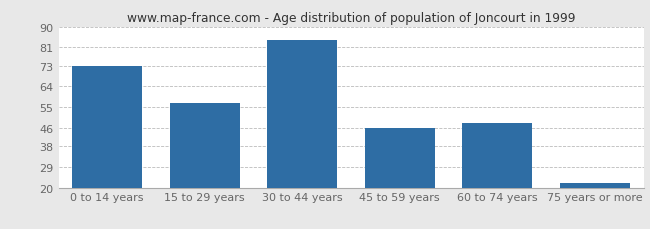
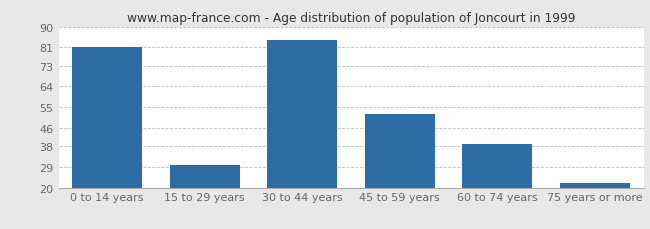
0 to 14 years: 73 -> 81
15 to 29 years: 57 -> 30
45 to 59 years: 46 -> 52
60 to 74 years: 48 -> 39
